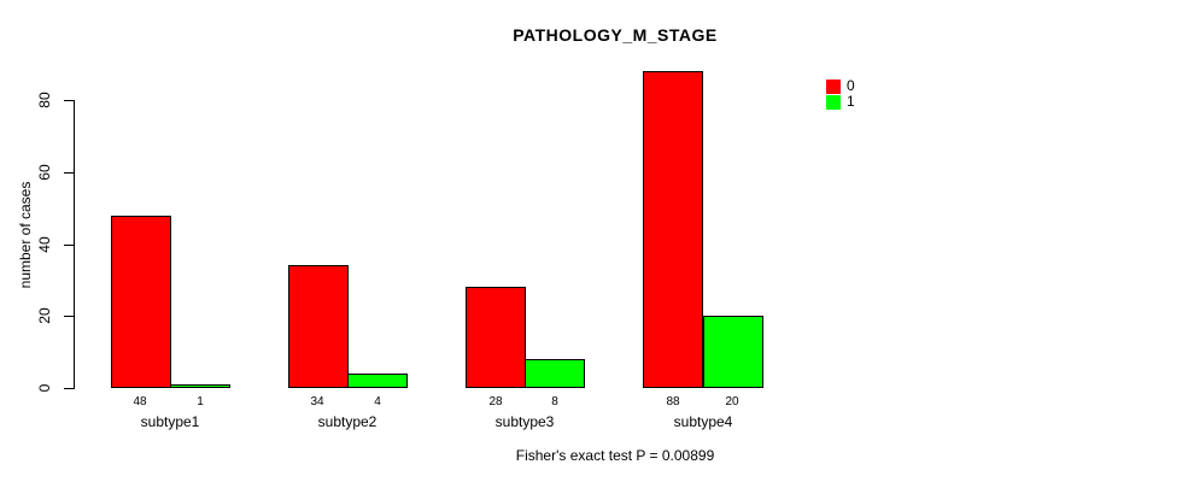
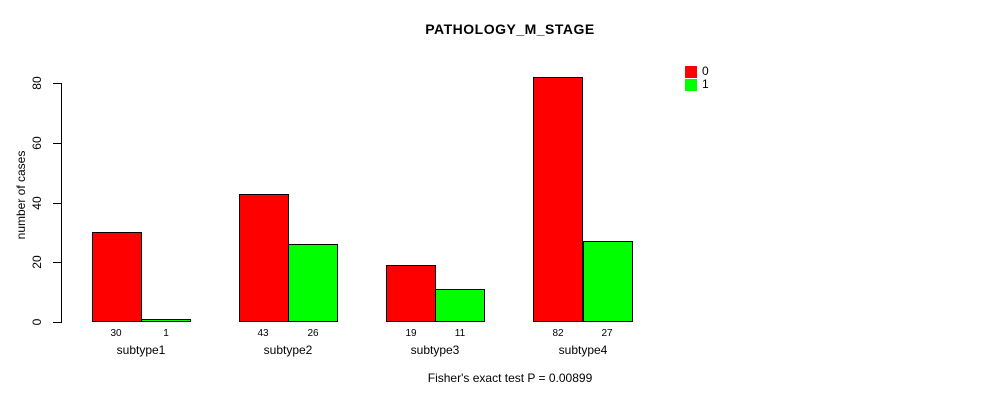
0/subtype1: 48 -> 30
0/subtype2: 34 -> 43
1/subtype2: 4 -> 26
0/subtype3: 28 -> 19
1/subtype3: 8 -> 11
0/subtype4: 88 -> 82
1/subtype4: 20 -> 27
